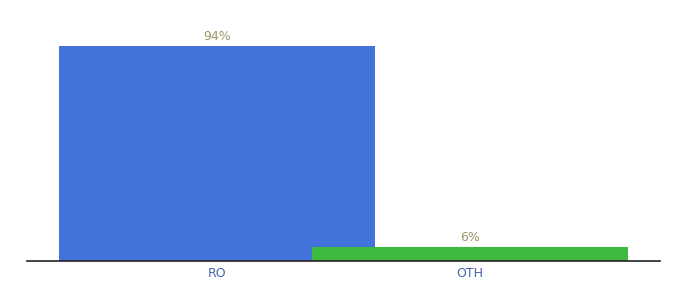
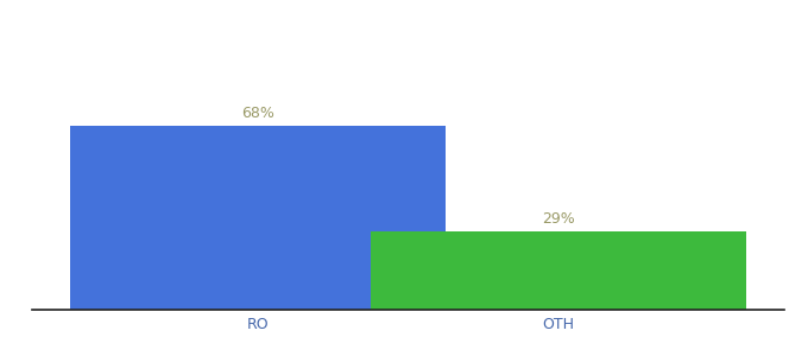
RO: 94% -> 68%
OTH: 6% -> 29%
